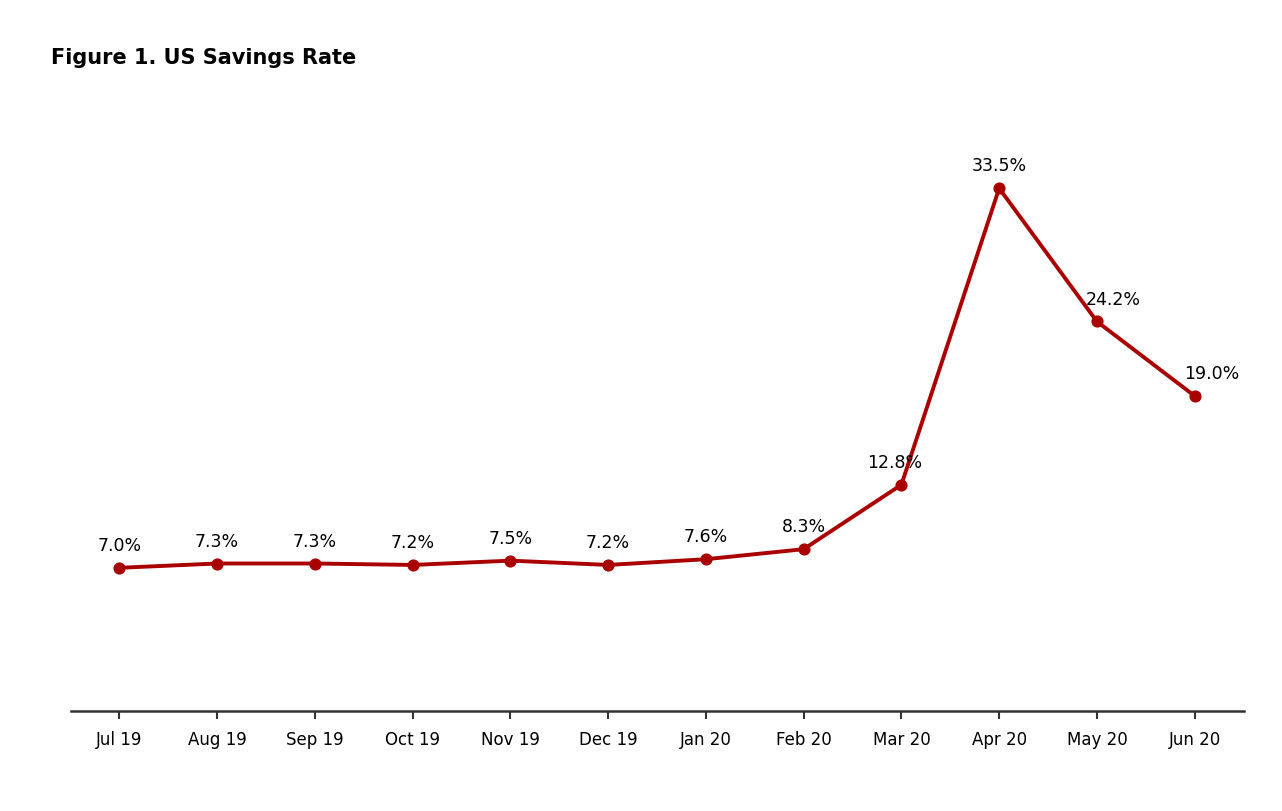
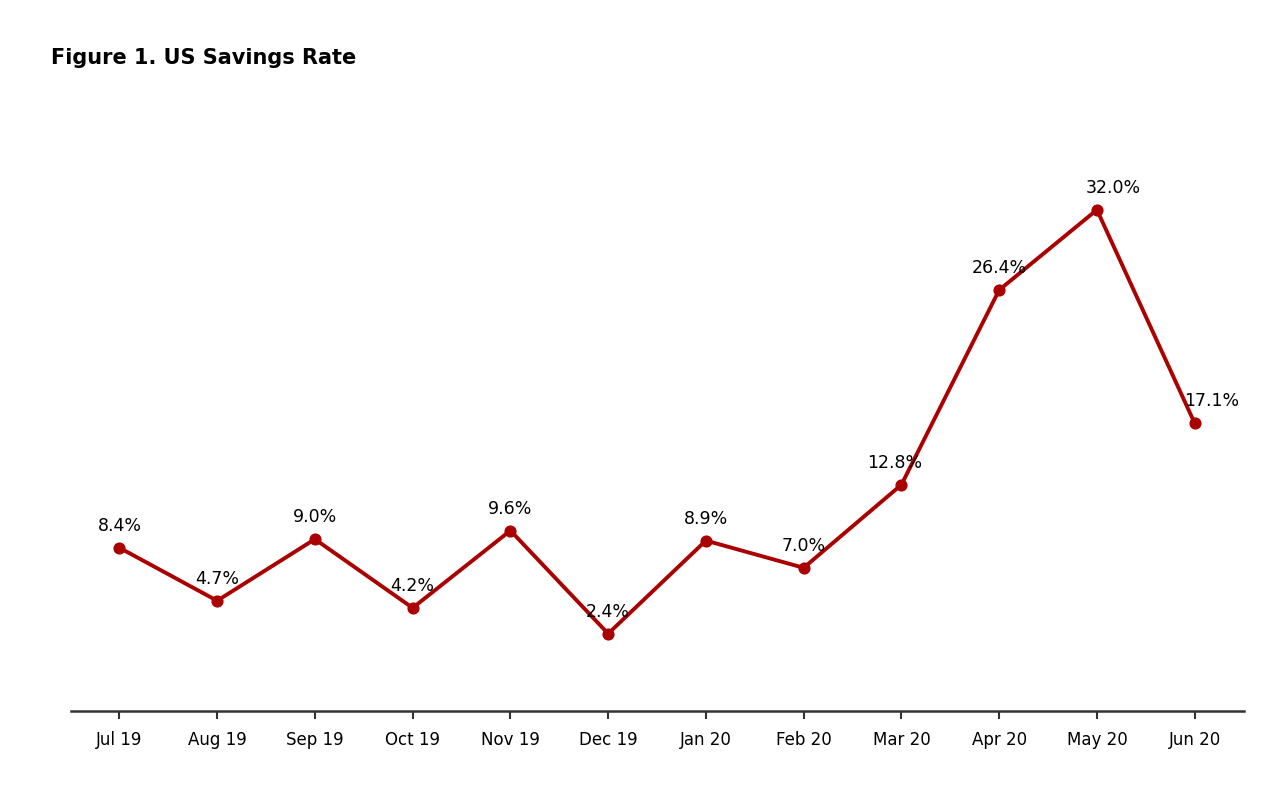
Jul 19: 7.0% -> 8.4%
Aug 19: 7.3% -> 4.7%
Sep 19: 7.3% -> 9.0%
Oct 19: 7.2% -> 4.2%
Nov 19: 7.5% -> 9.6%
Dec 19: 7.2% -> 2.4%
Jan 20: 7.6% -> 8.9%
Feb 20: 8.3% -> 7.0%
Apr 20: 33.5% -> 26.4%
May 20: 24.2% -> 32.0%
Jun 20: 19.0% -> 17.1%
